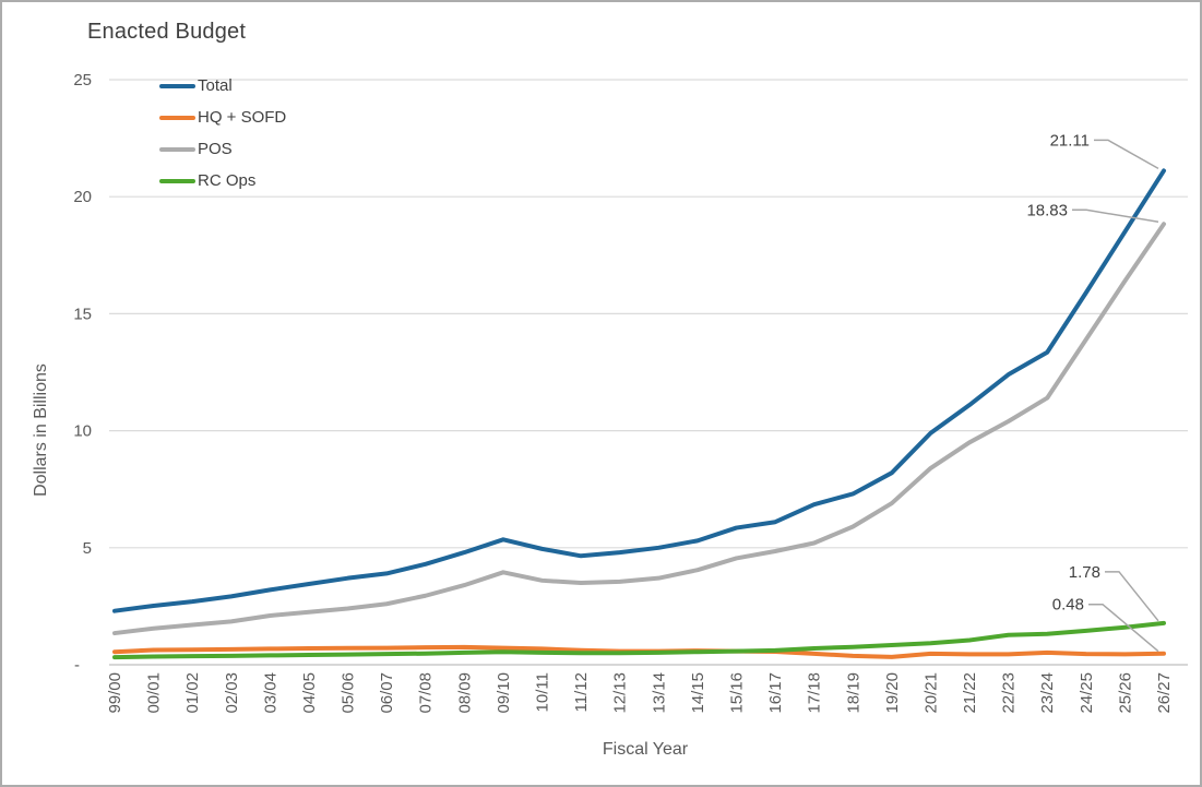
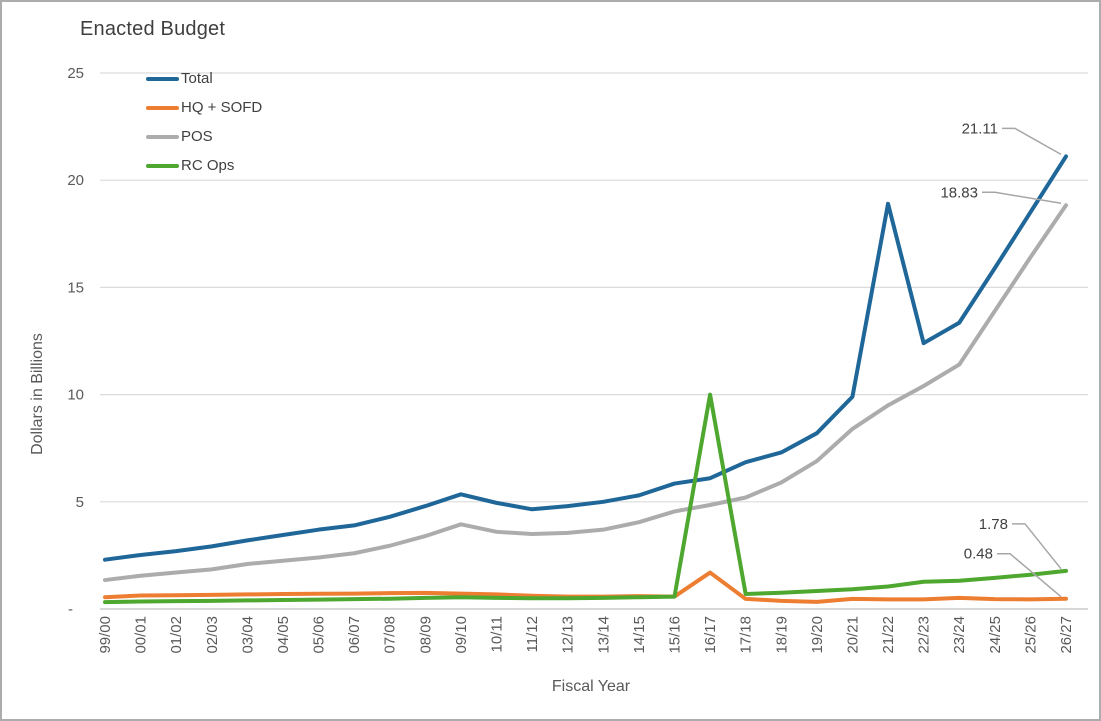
HQ + SOFD/16/17: 0.6 -> 1.7
RC Ops/16/17: 0.6 -> 10.0
Total/21/22: 11.1 -> 18.9
